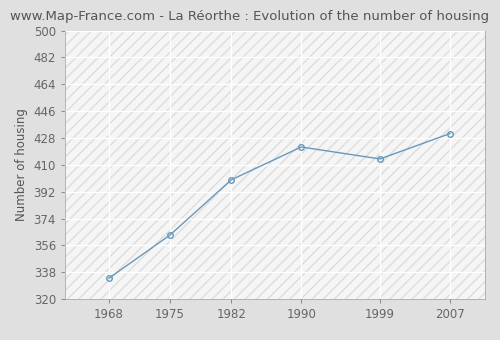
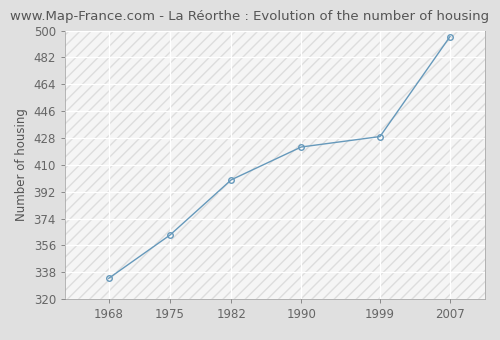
1999: 414 -> 429
2007: 431 -> 496
